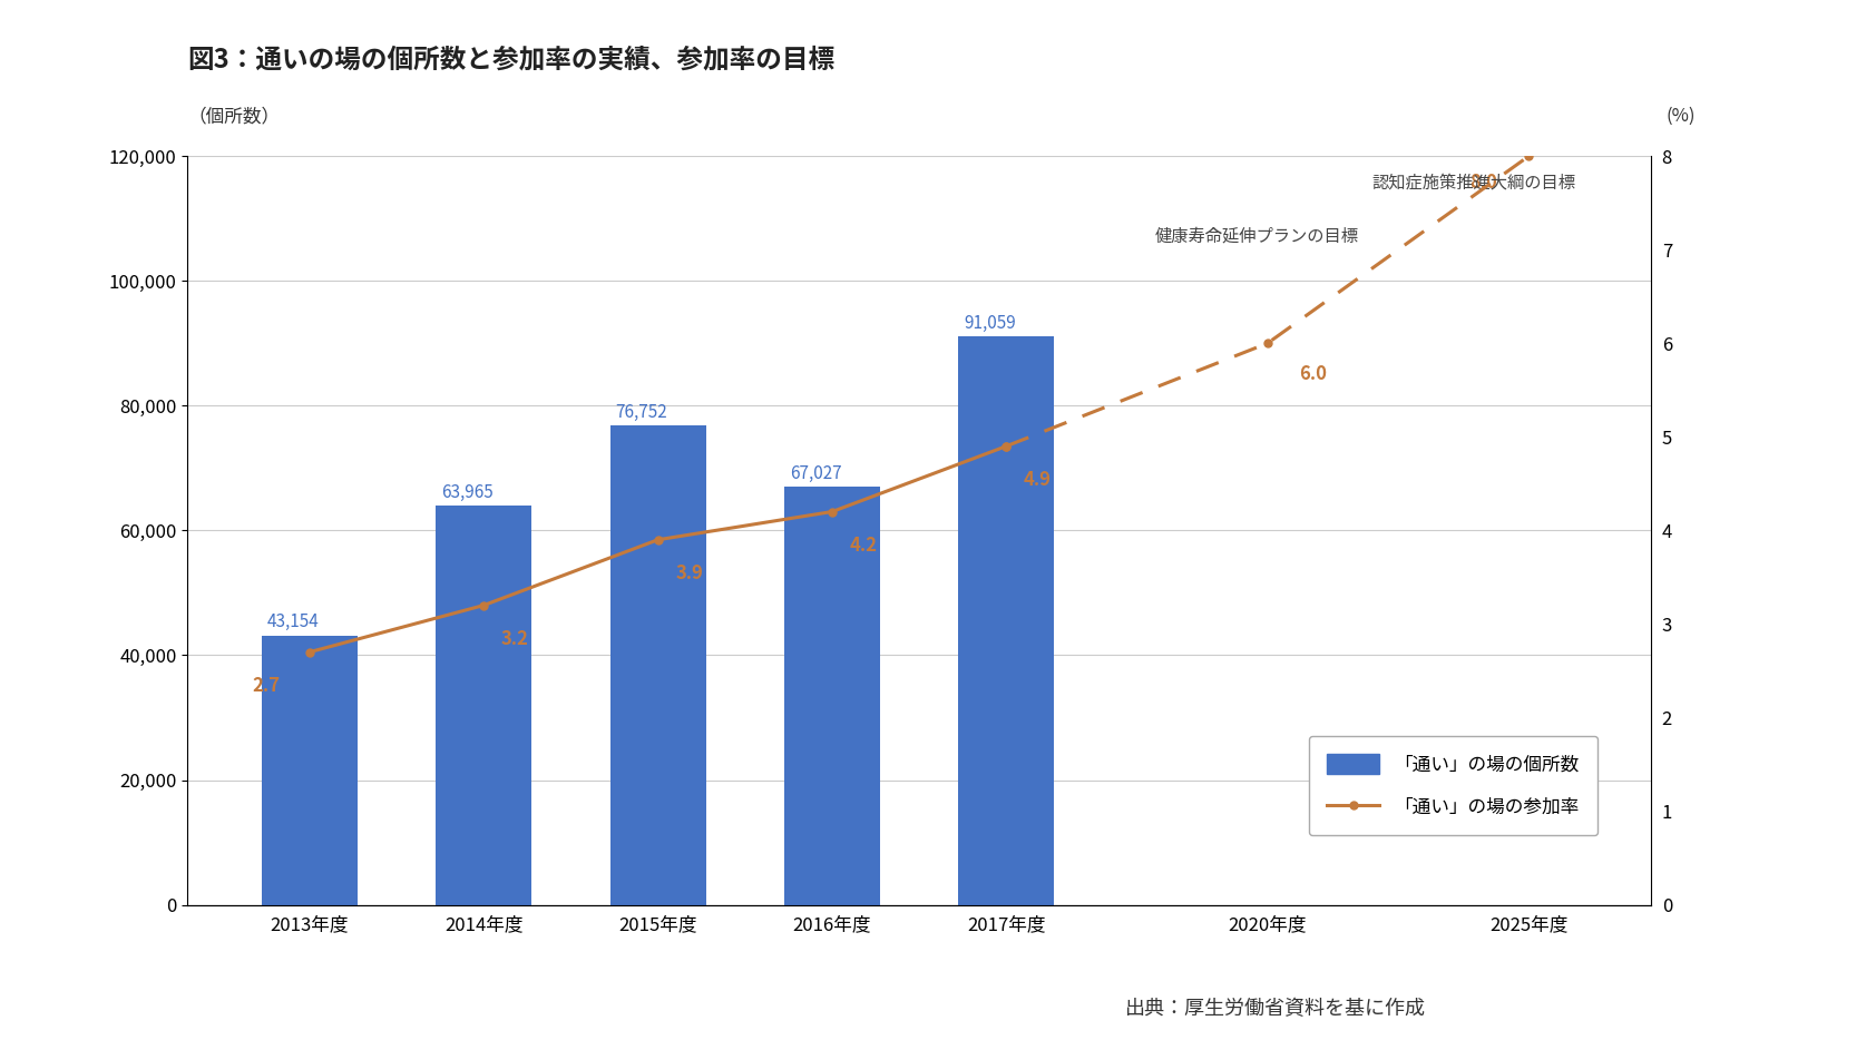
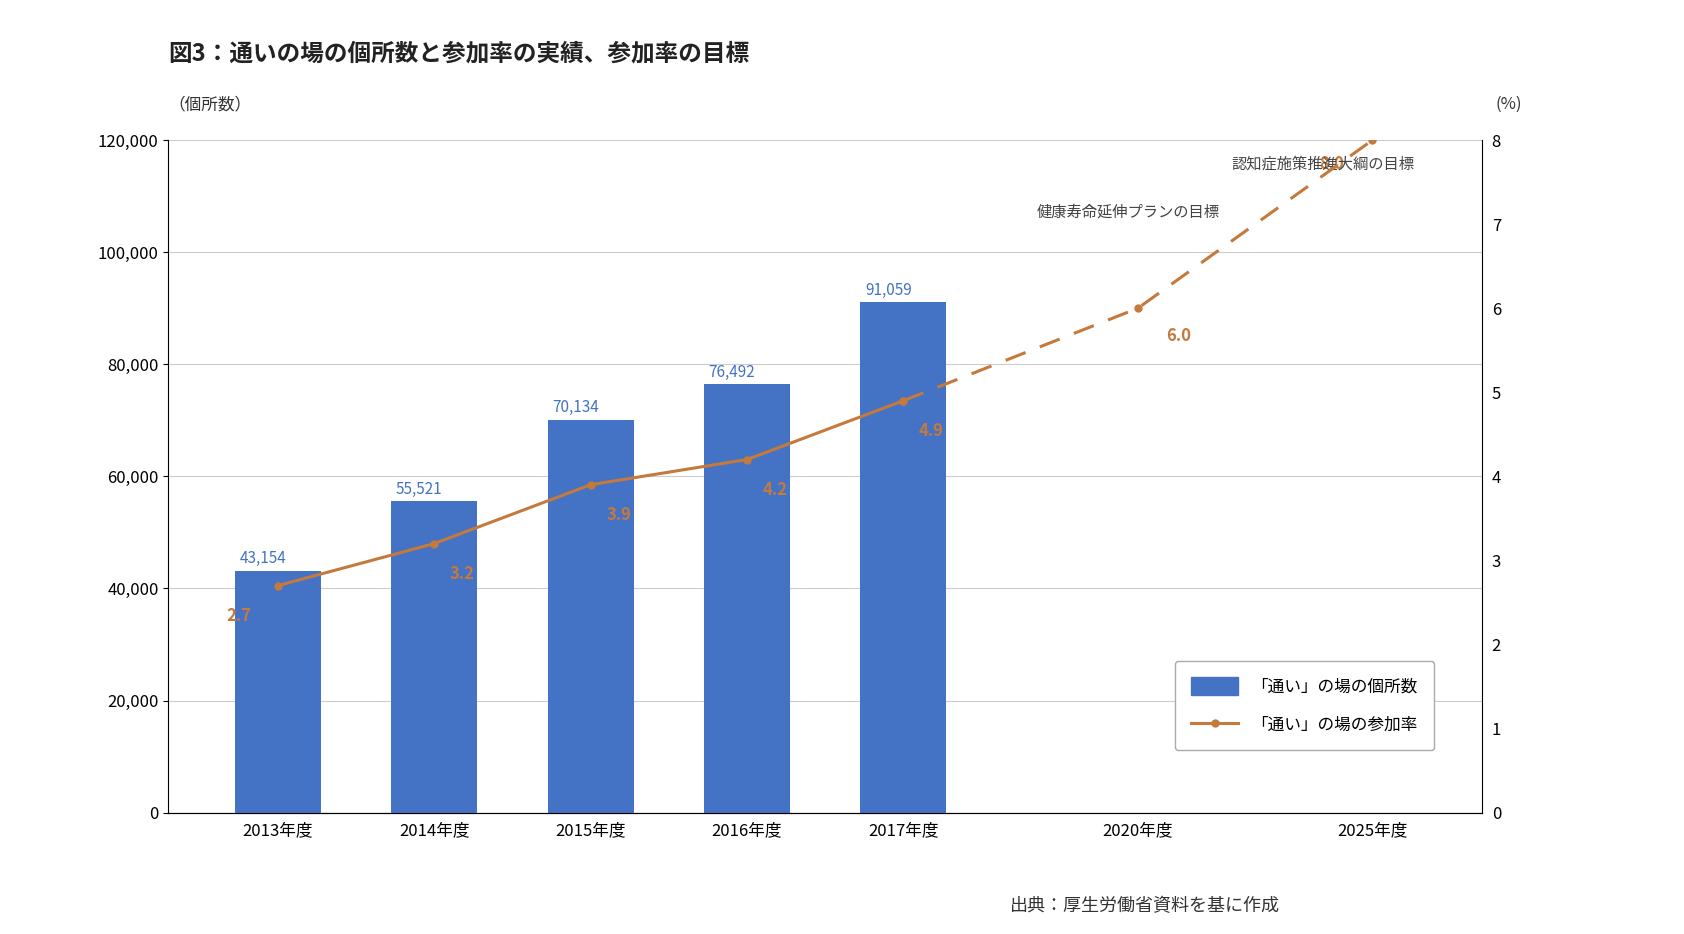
「通い」の場の個所数/2014年度: 63,965 -> 55,521
「通い」の場の個所数/2015年度: 76,752 -> 70,134
「通い」の場の個所数/2016年度: 67,027 -> 76,492
